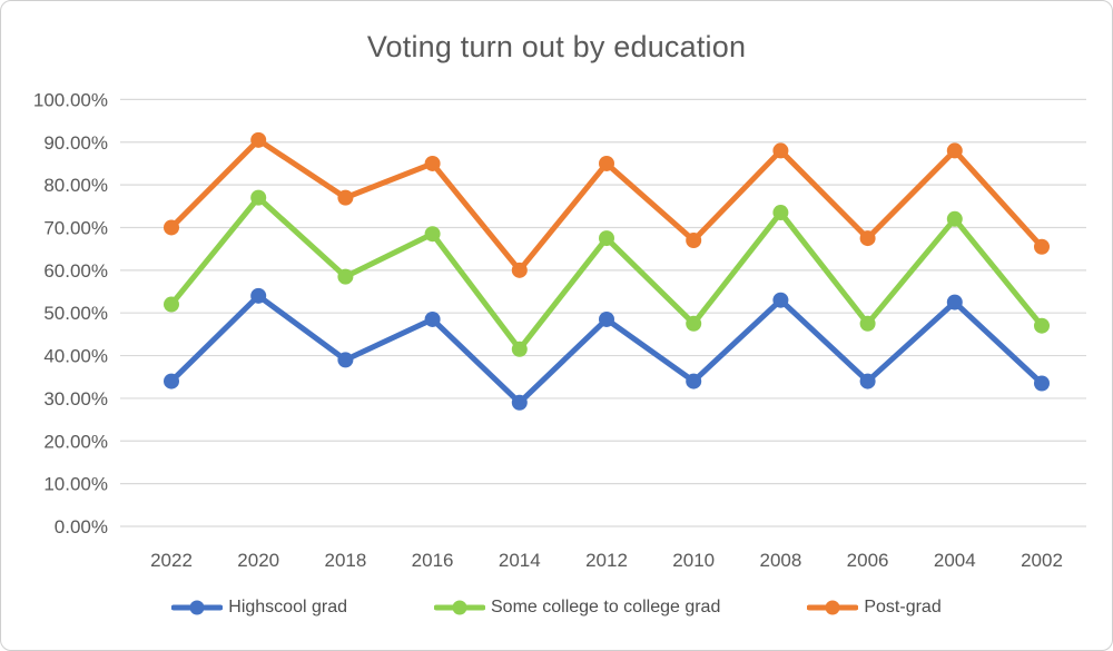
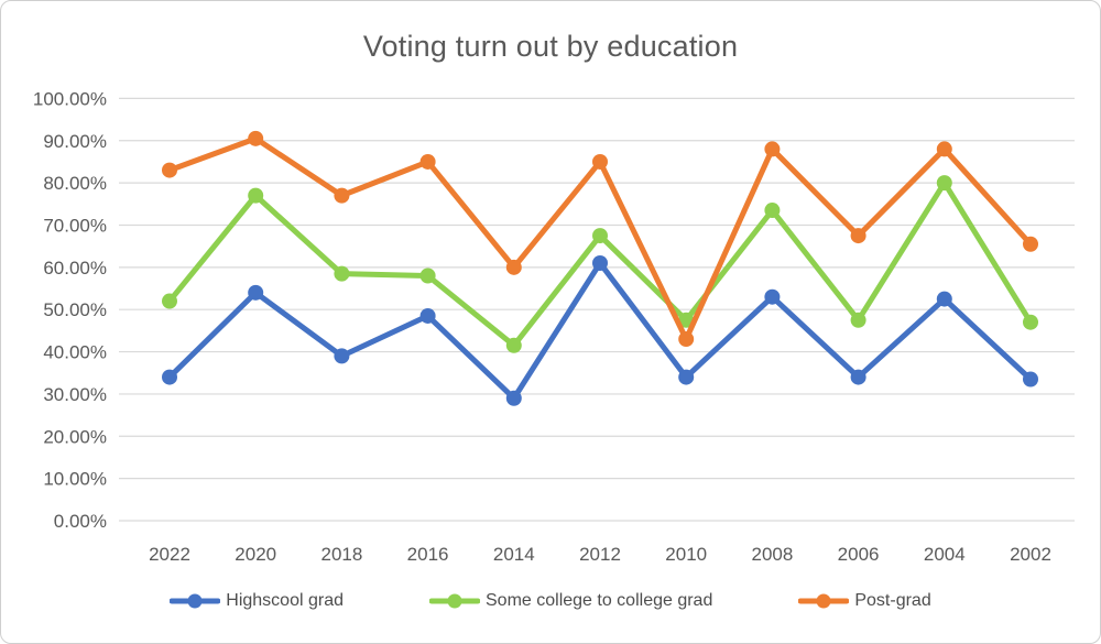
Post-grad/2022: 70% -> 83%
Some college to college grad/2016: 68% -> 58%
Highscool grad/2012: 48% -> 61%
Post-grad/2010: 67% -> 43%
Some college to college grad/2004: 72% -> 80%
